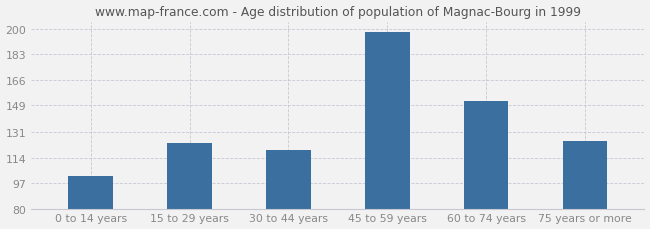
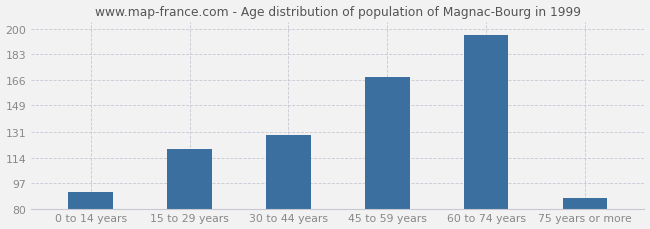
0 to 14 years: 102 -> 91
15 to 29 years: 124 -> 120
30 to 44 years: 119 -> 129
45 to 59 years: 198 -> 168
60 to 74 years: 152 -> 196
75 years or more: 125 -> 87
